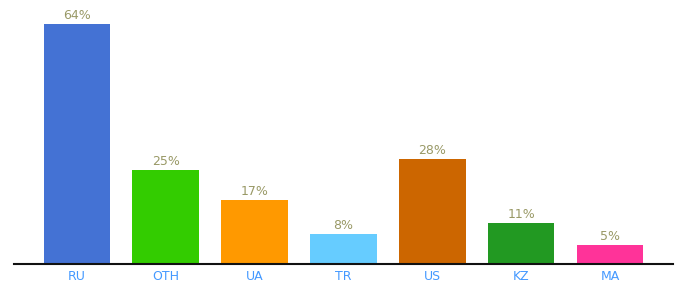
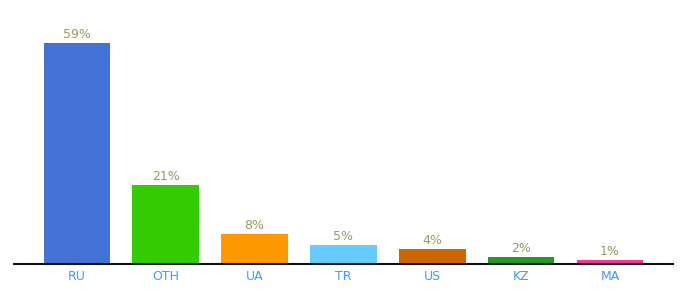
RU: 64% -> 59%
OTH: 25% -> 21%
UA: 17% -> 8%
TR: 8% -> 5%
US: 28% -> 4%
KZ: 11% -> 2%
MA: 5% -> 1%
